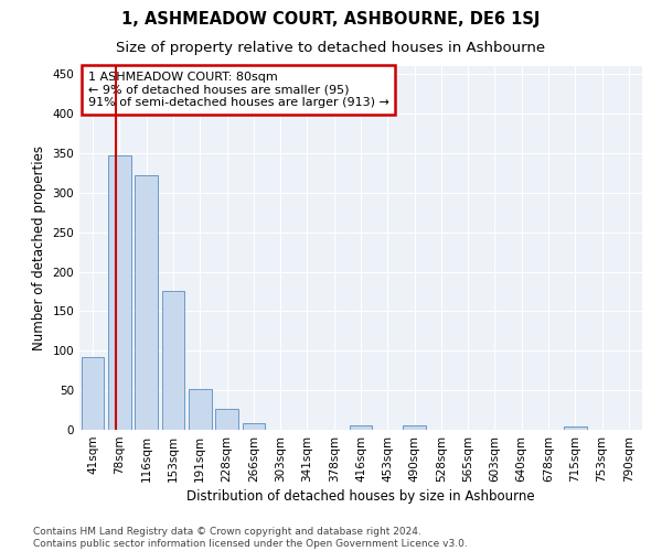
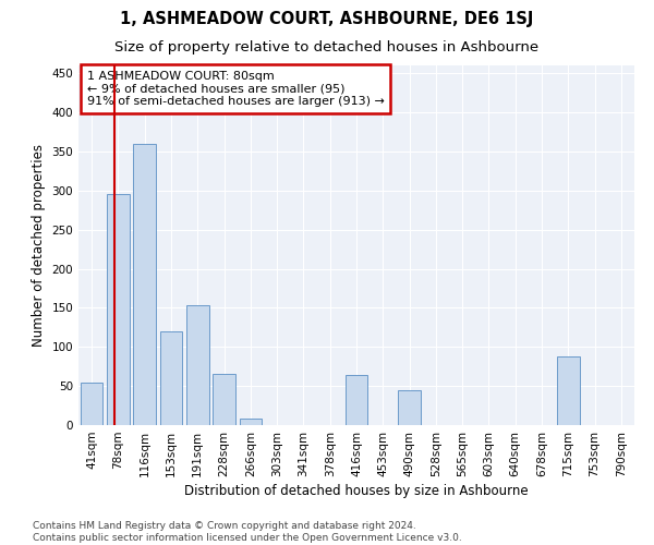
41sqm: 92 -> 54
78sqm: 347 -> 296
116sqm: 322 -> 360
153sqm: 175 -> 120
191sqm: 52 -> 154
228sqm: 26 -> 66
416sqm: 5 -> 64
490sqm: 6 -> 44
715sqm: 4 -> 88
